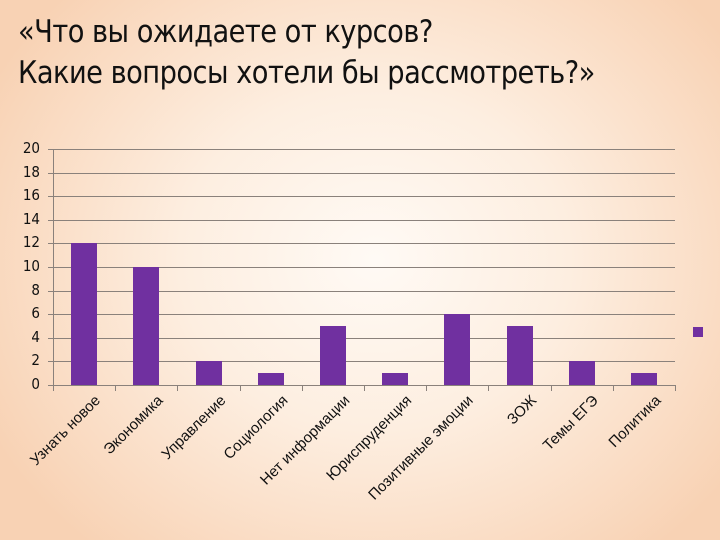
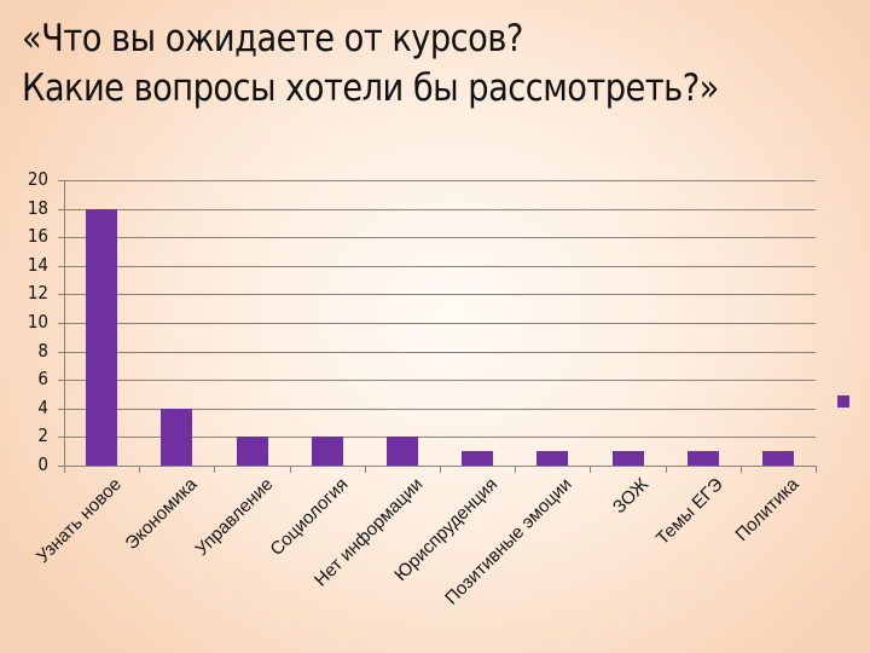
Узнать новое: 12 -> 18
Экономика: 10 -> 4
Социология: 1 -> 2
Нет информации: 5 -> 2
Позитивные эмоции: 6 -> 1
ЗОЖ: 5 -> 1
Темы ЕГЭ: 2 -> 1
